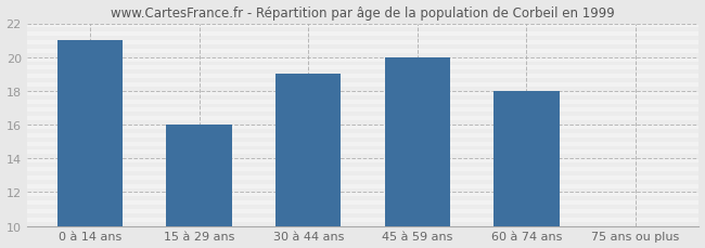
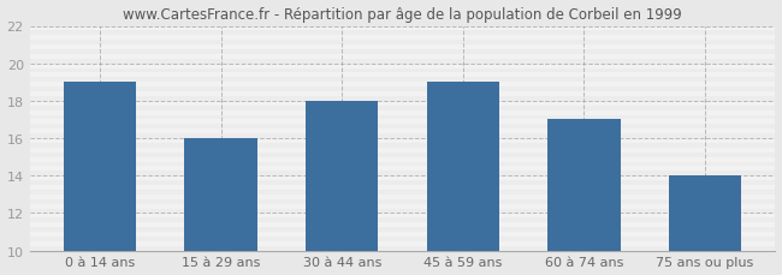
0 à 14 ans: 21 -> 19
30 à 44 ans: 19 -> 18
45 à 59 ans: 20 -> 19
60 à 74 ans: 18 -> 17
75 ans ou plus: 10 -> 14
